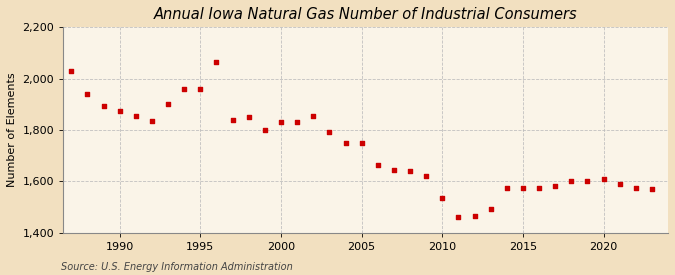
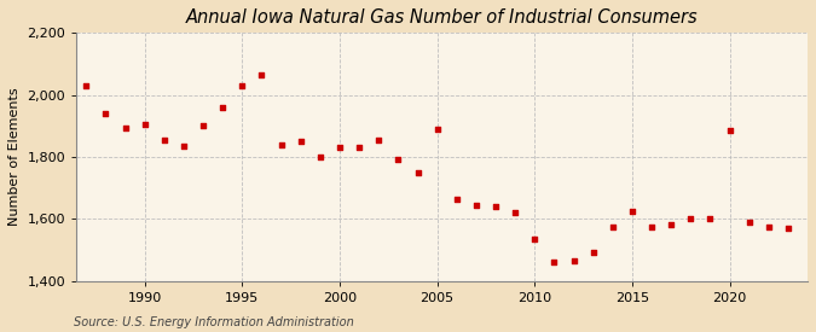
1990: 1,875 -> 1,905
1995: 1,960 -> 2,030
2005: 1,750 -> 1,890
2015: 1,575 -> 1,625
2020: 1,610 -> 1,885
